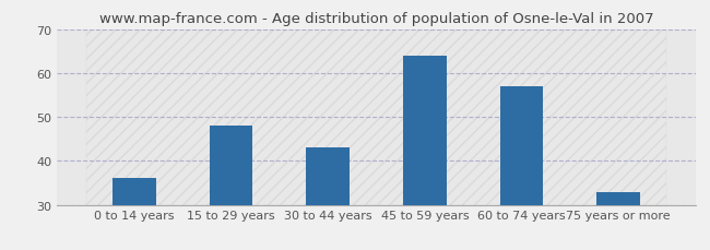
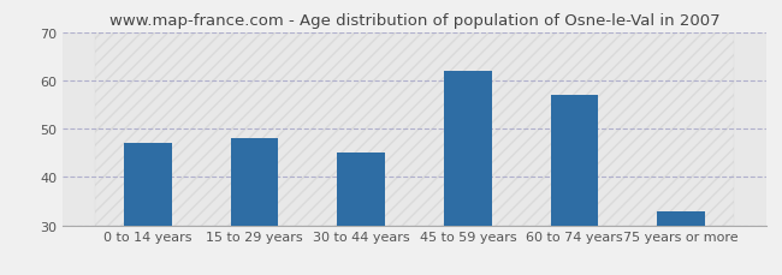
0 to 14 years: 36 -> 47
30 to 44 years: 43 -> 45
45 to 59 years: 64 -> 62
